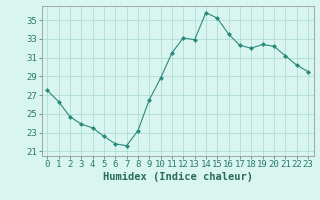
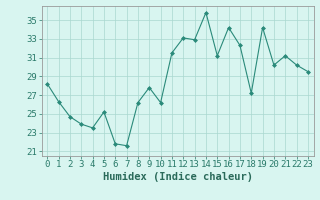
0: 27.5 -> 28.2
5: 22.6 -> 25.2
8: 23.2 -> 26.2
9: 26.5 -> 27.8
10: 28.8 -> 26.2
15: 35.2 -> 31.2
16: 33.5 -> 34.2
18: 32.0 -> 27.2
19: 32.4 -> 34.2
20: 32.2 -> 30.2
